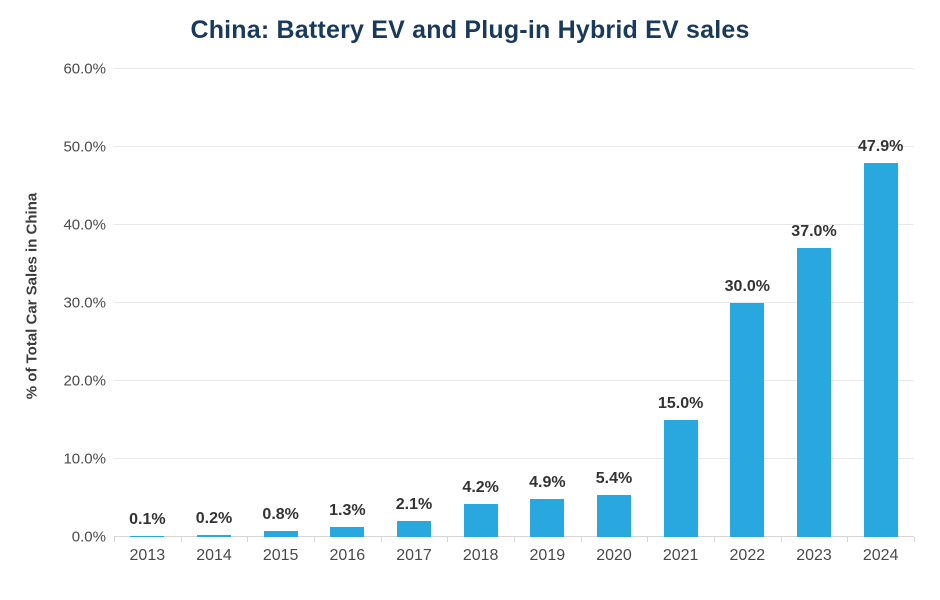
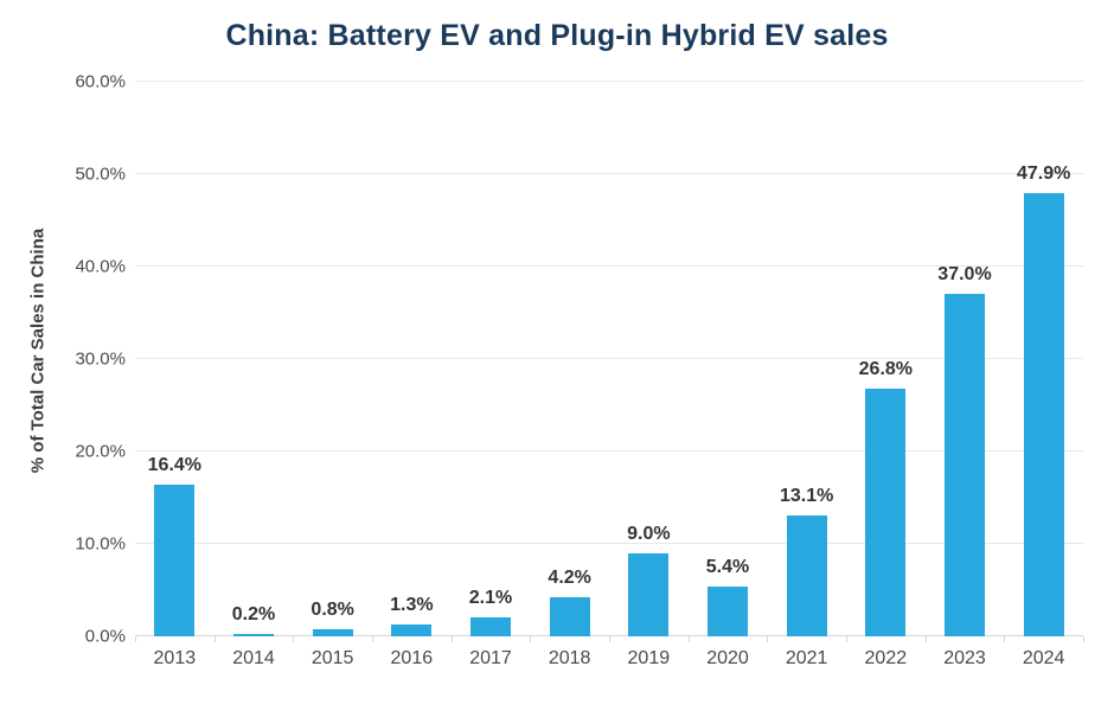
2013: 0.1% -> 16.4%
2019: 4.9% -> 9.0%
2021: 15.0% -> 13.1%
2022: 30.0% -> 26.8%
